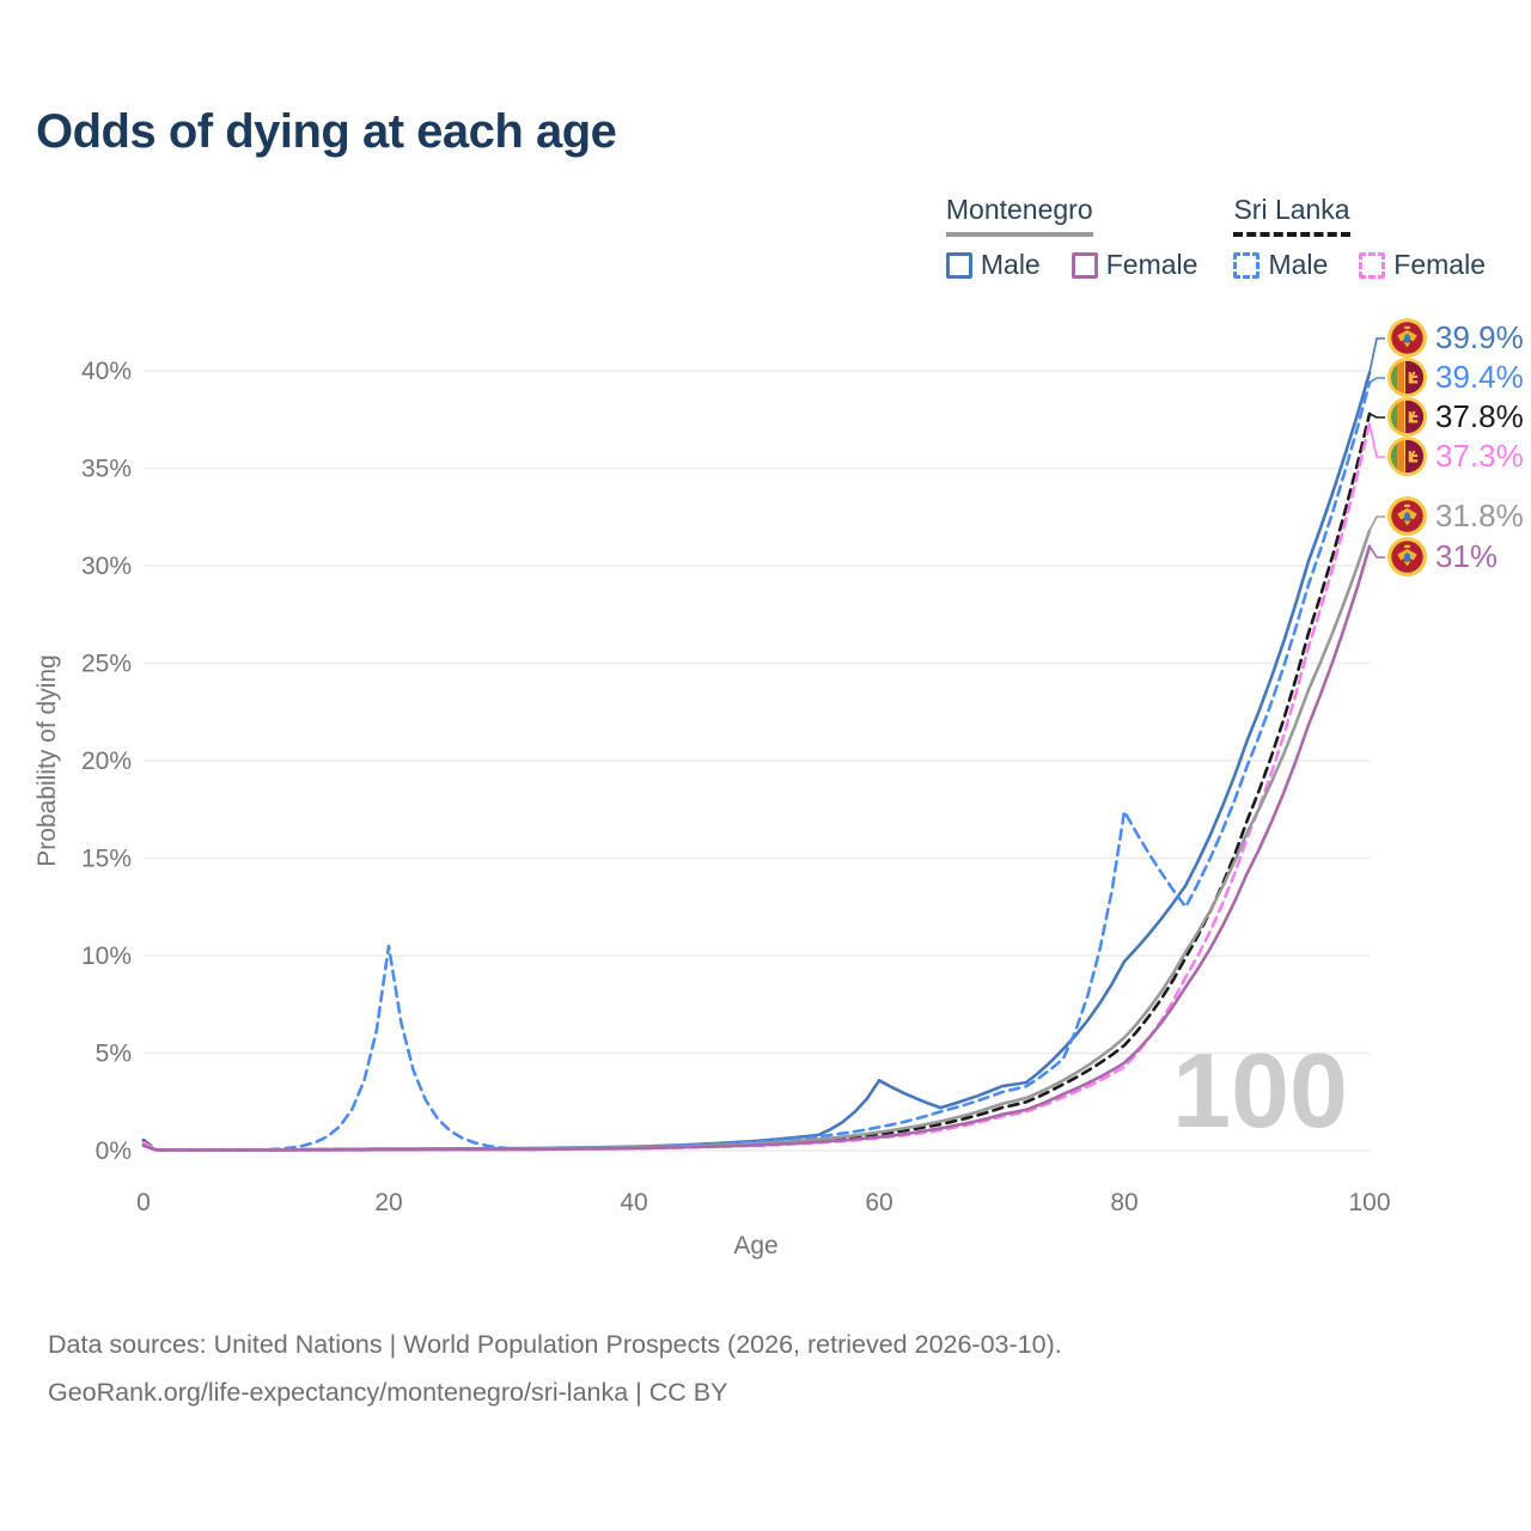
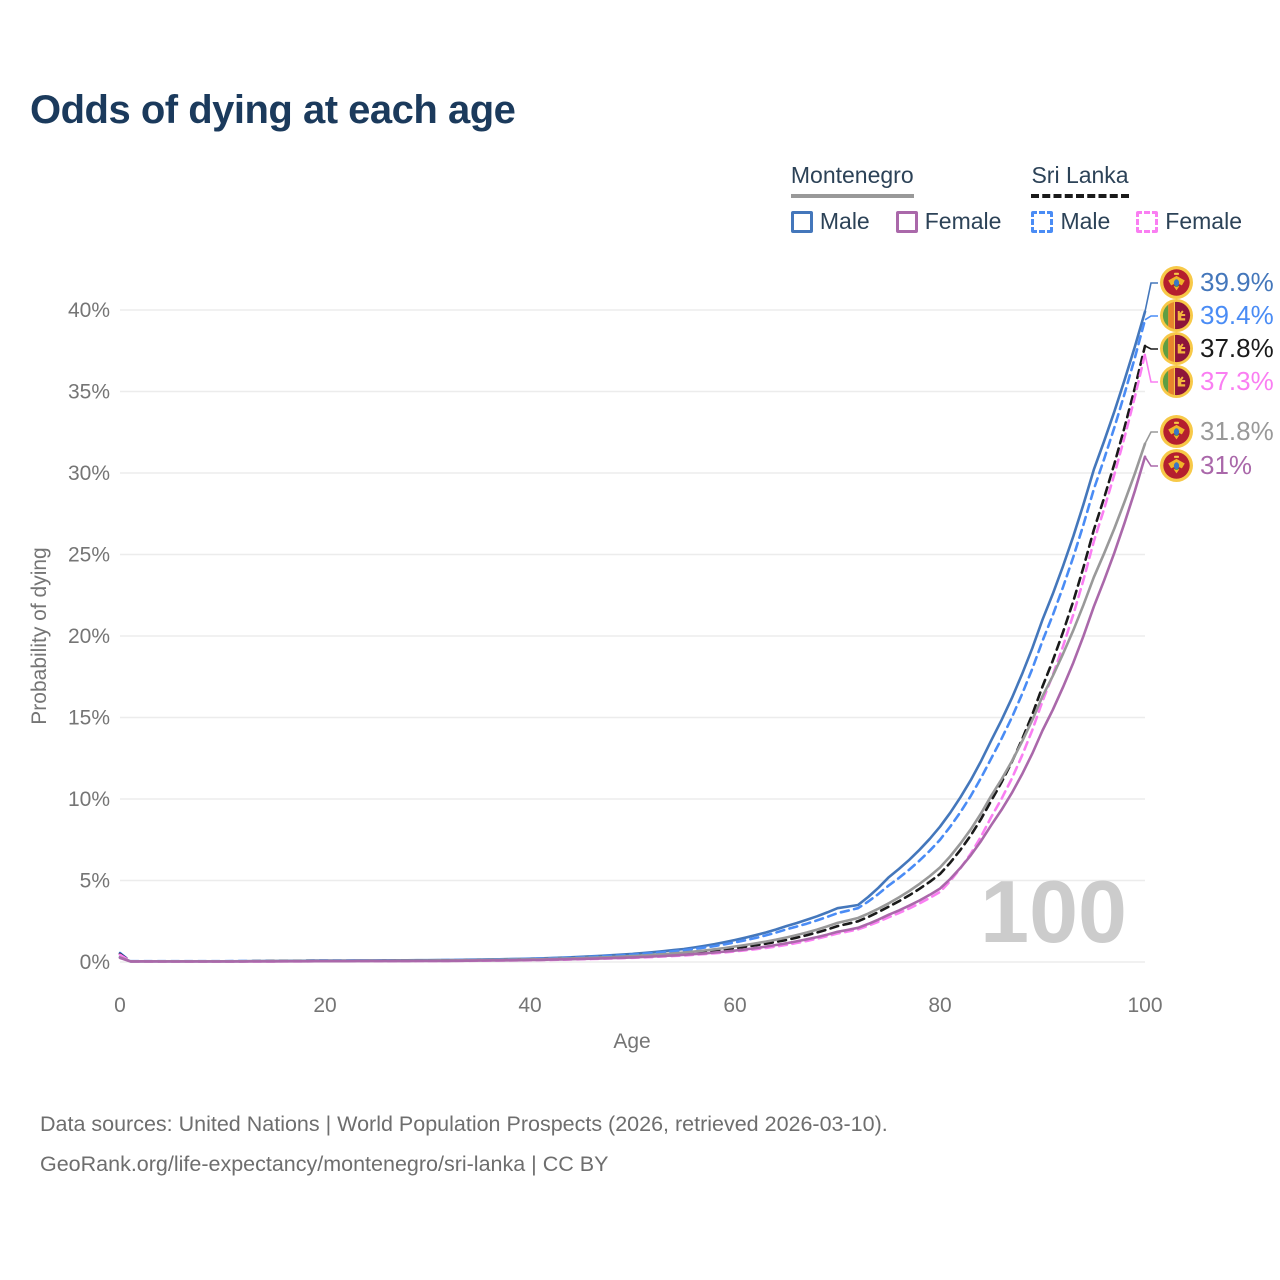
Sri Lanka Male/20: 10.5% -> 0.1%
Montenegro Male/60: 3.6% -> 1.4%
Montenegro Male/80: 9.7% -> 8.3%
Sri Lanka Male/80: 17.4% -> 7.5%
